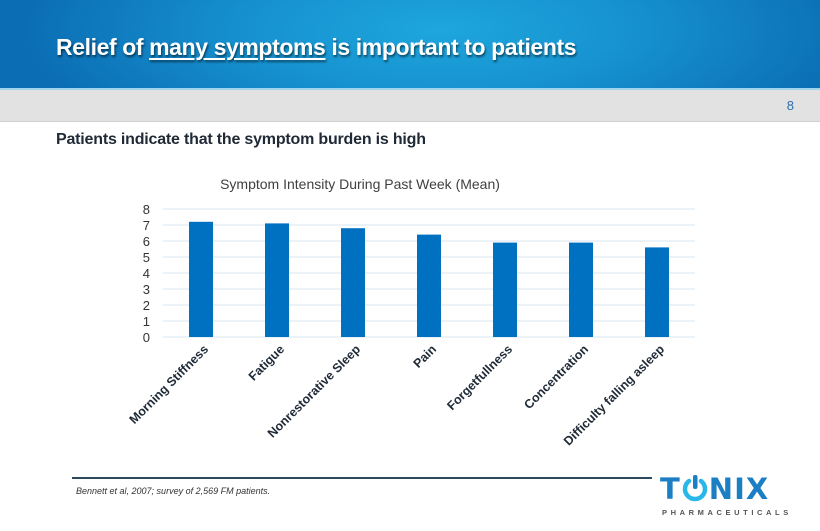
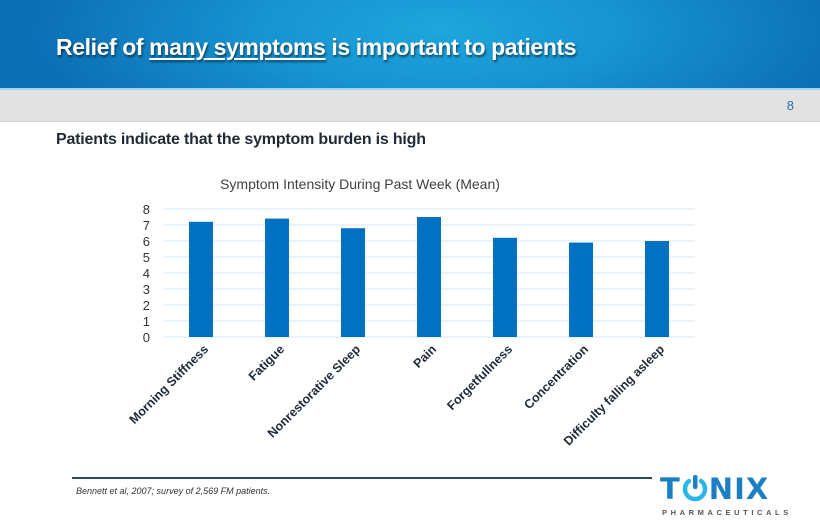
Fatigue: 7.1 -> 7.4
Pain: 6.4 -> 7.5
Forgetfullness: 5.9 -> 6.2
Difficulty falling asleep: 5.6 -> 6.0
